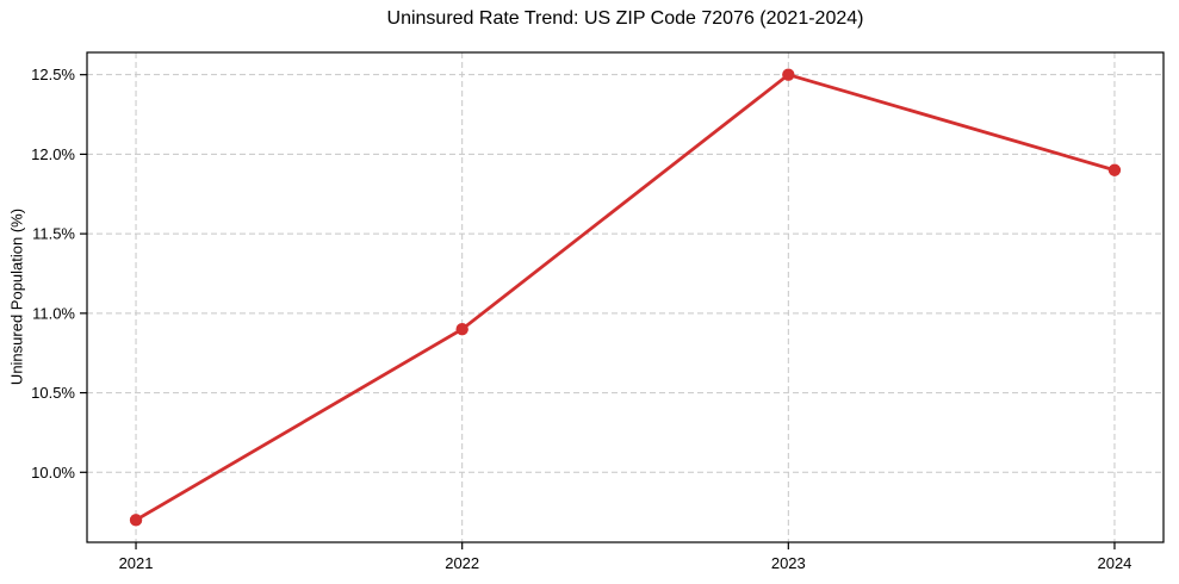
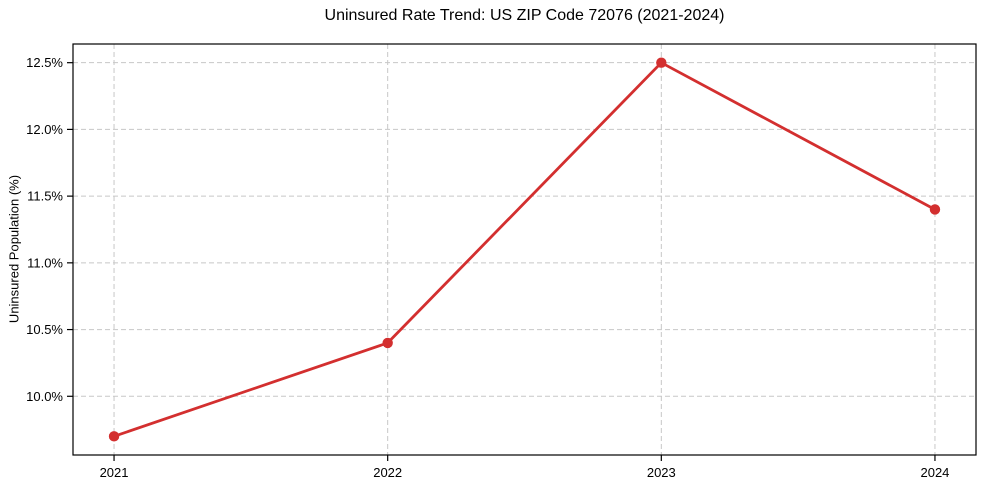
2022: 10.9% -> 10.4%
2024: 11.9% -> 11.4%
